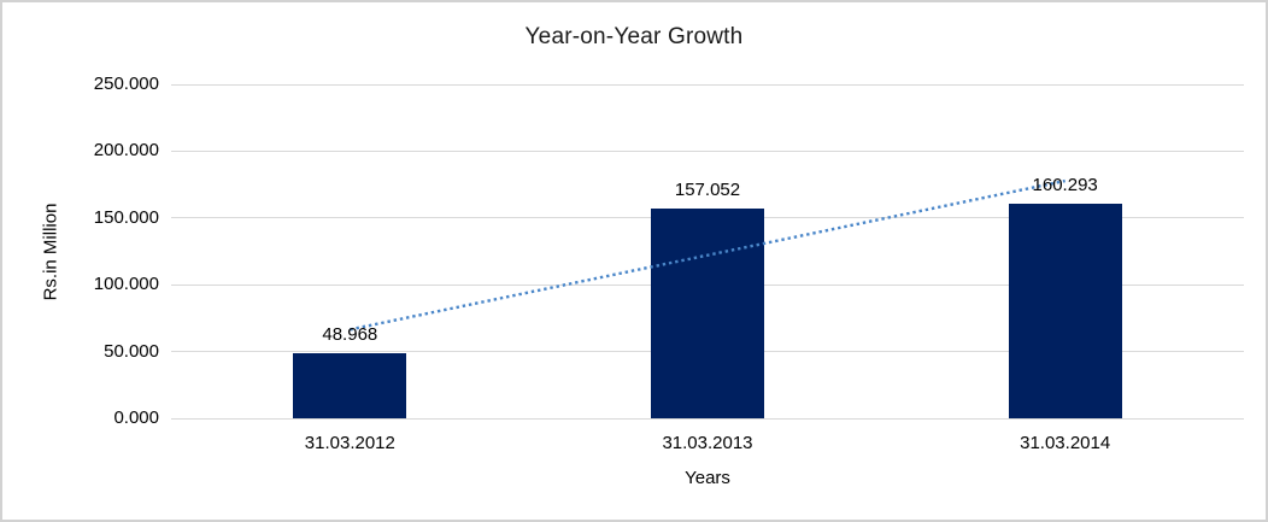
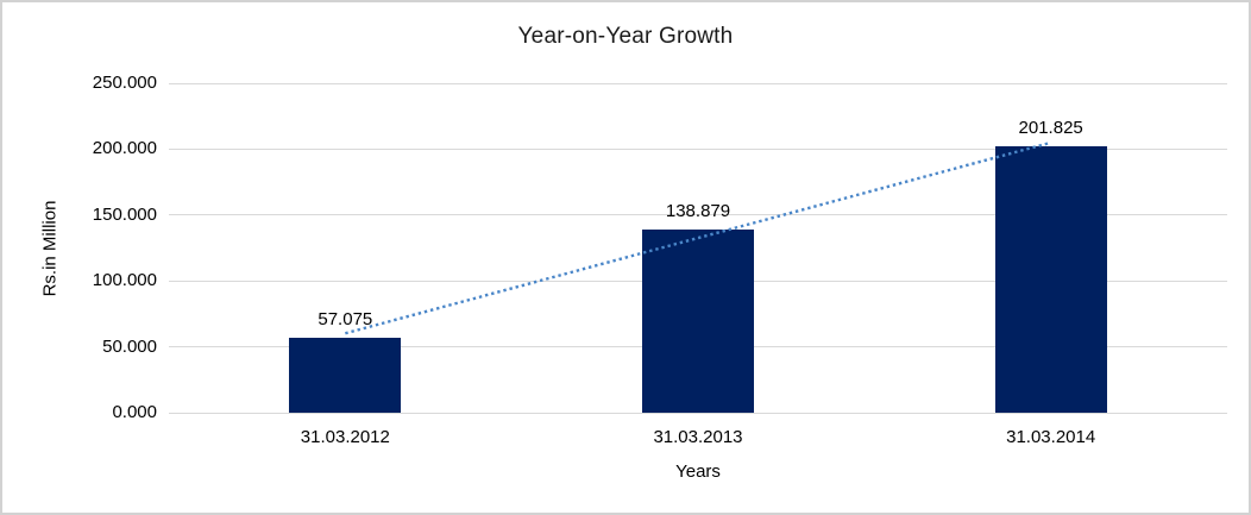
31.03.2012: 48.968 -> 57.075
31.03.2013: 157.052 -> 138.879
31.03.2014: 160.293 -> 201.825
